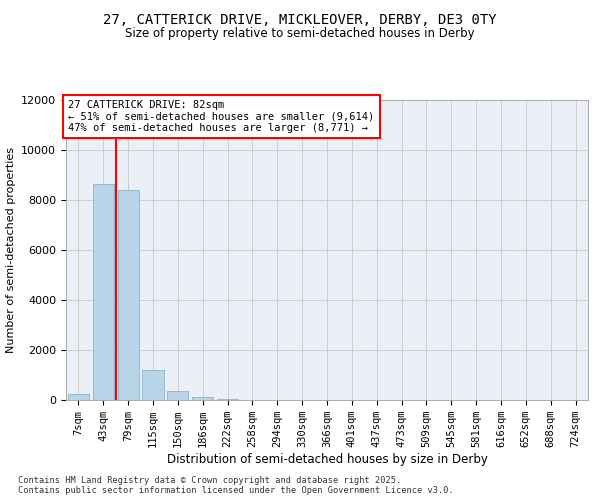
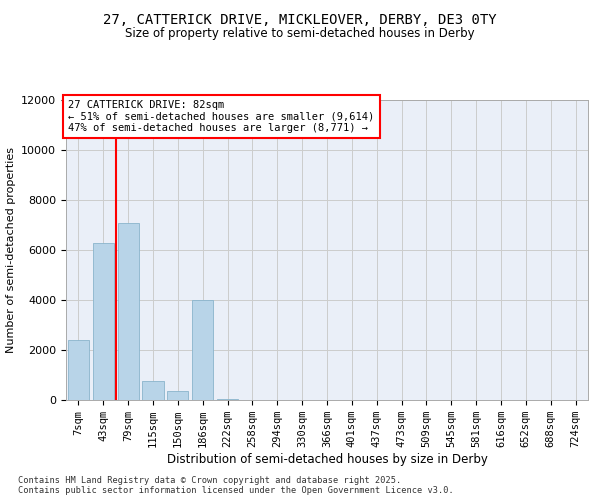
7sqm: 250 -> 2400
43sqm: 8650 -> 6300
79sqm: 8400 -> 7100
115sqm: 1200 -> 750
186sqm: 130 -> 4000
